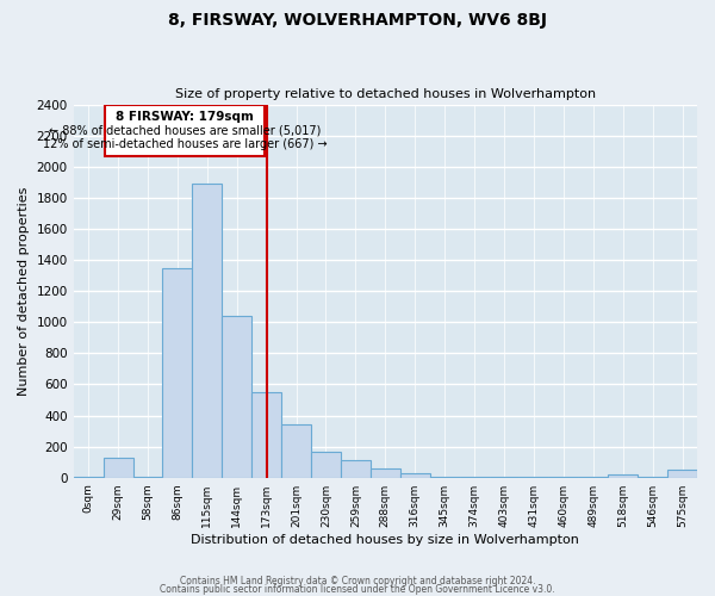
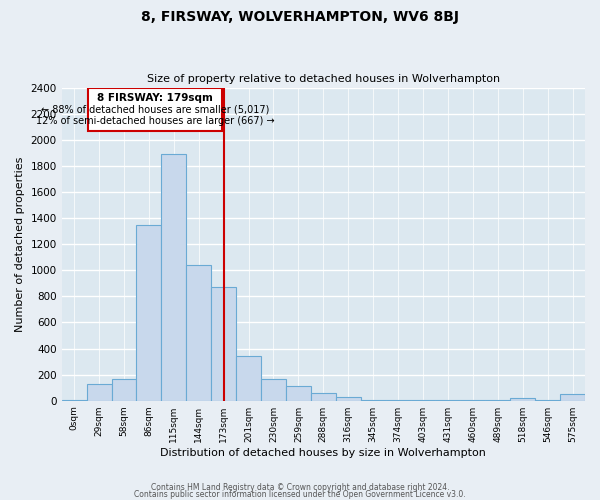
58sqm: 0 -> 170
173sqm: 550 -> 870
